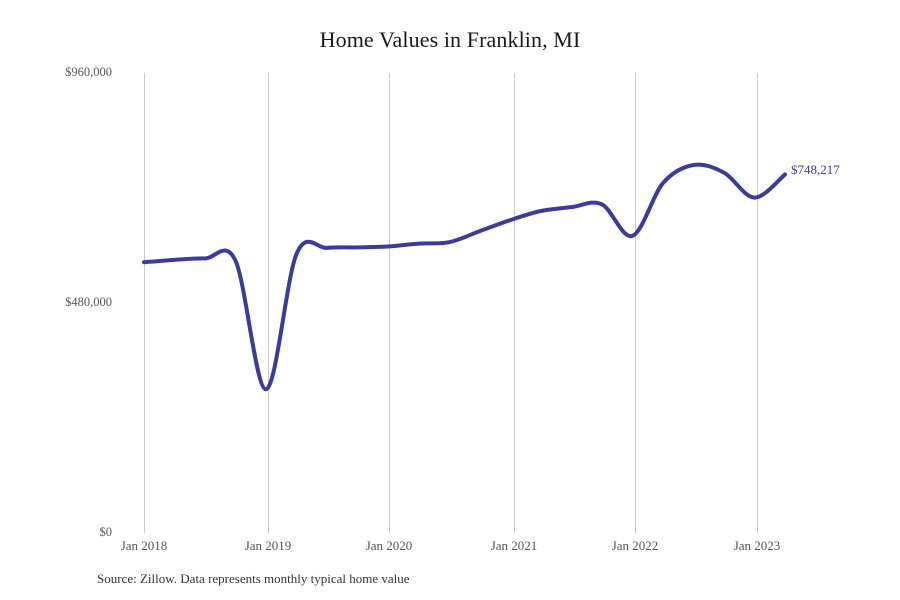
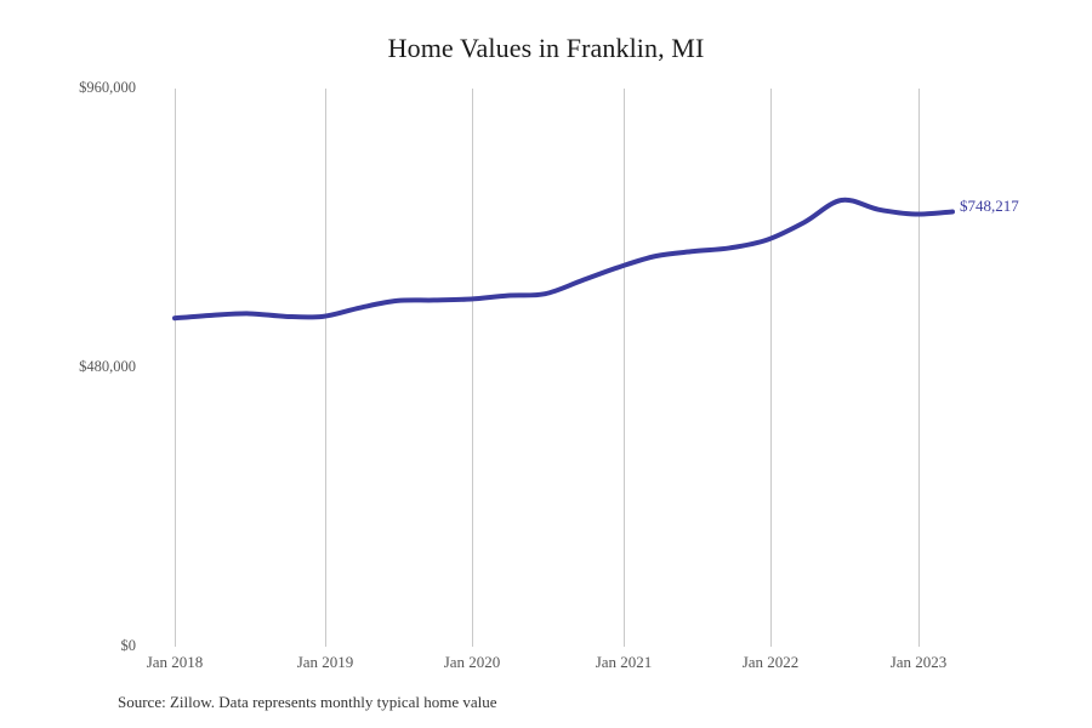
Jan 2019: $300000 -> $570000
Jan 2022: $620000 -> $700000
Jan 2023: $700000 -> $740000
